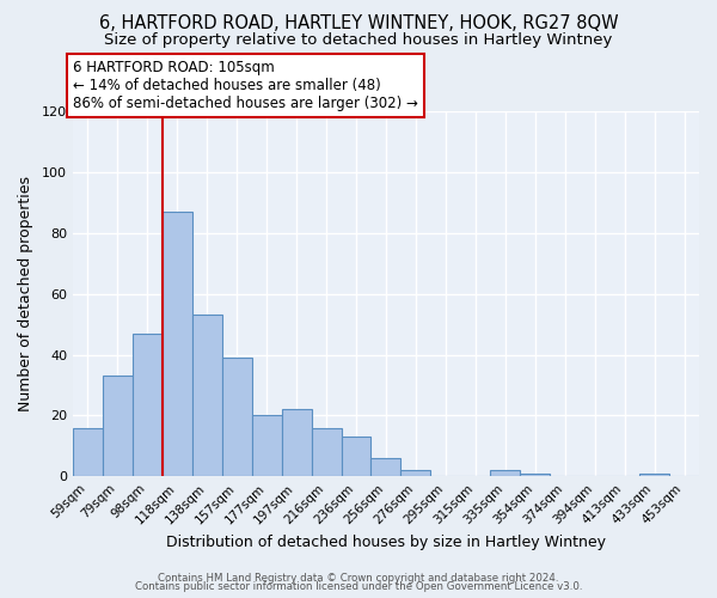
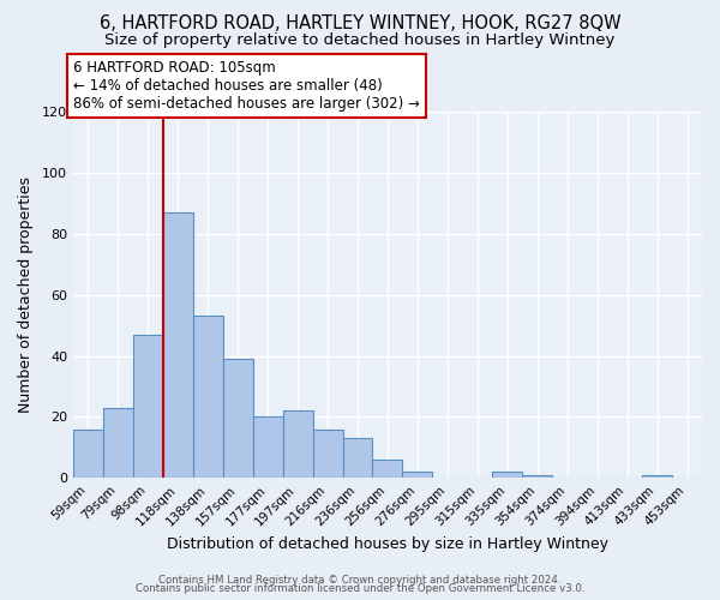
79sqm: 33 -> 23
